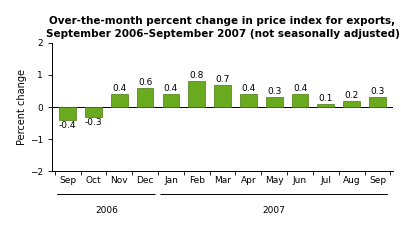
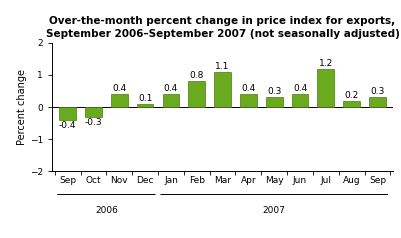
Dec: 0.6 -> 0.1
Mar: 0.7 -> 1.1
Jul: 0.1 -> 1.2
